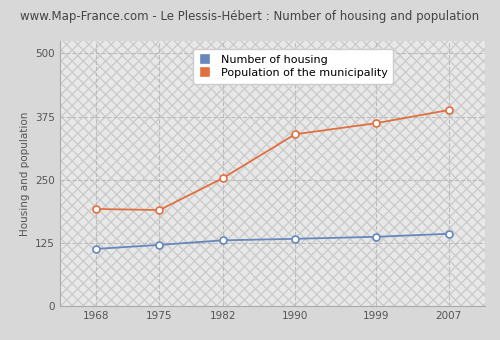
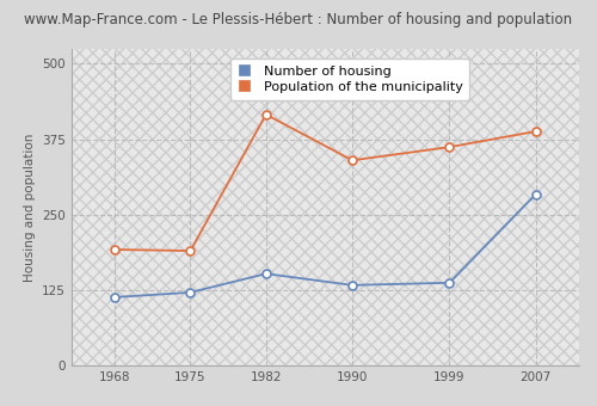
Number of housing/1982: 130 -> 152
Population of the municipality/1982: 253 -> 416
Number of housing/2007: 143 -> 284
